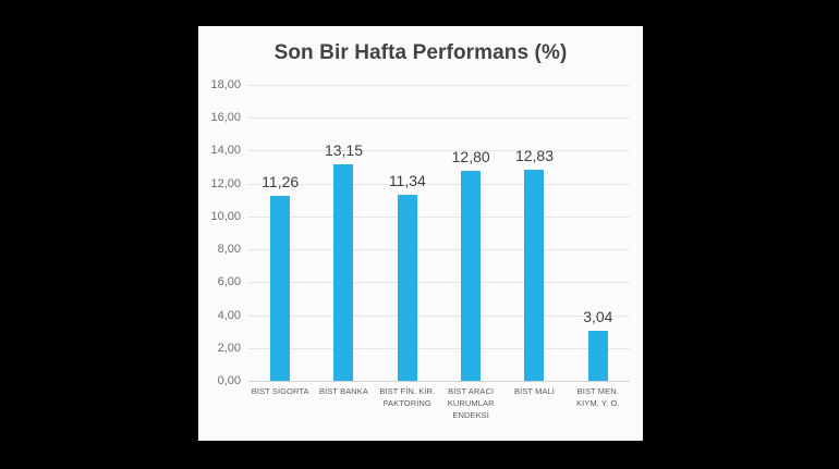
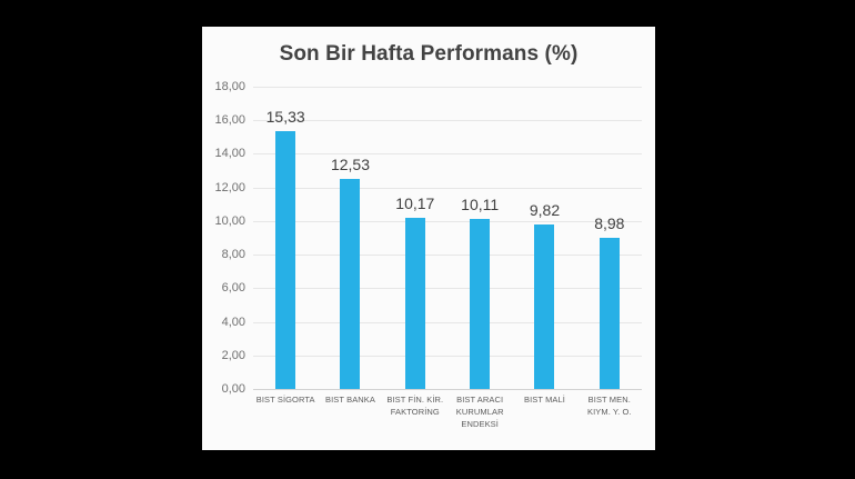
BIST SİGORTA: 11,26 -> 15,33
BIST BANKA: 13,15 -> 12,53
BIST FİN. KİR. FAKTORİNG: 11,34 -> 10,17
BIST ARACI KURUMLAR ENDEKSİ: 12,80 -> 10,11
BIST MALİ: 12,83 -> 9,82
BIST MEN. KIYM. Y. O.: 3,04 -> 8,98
